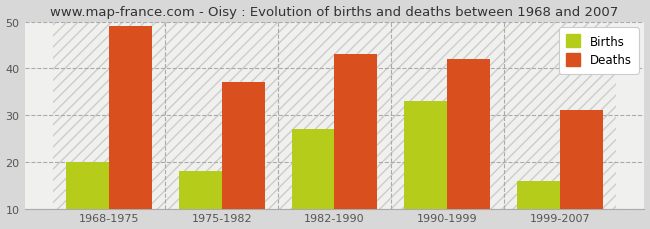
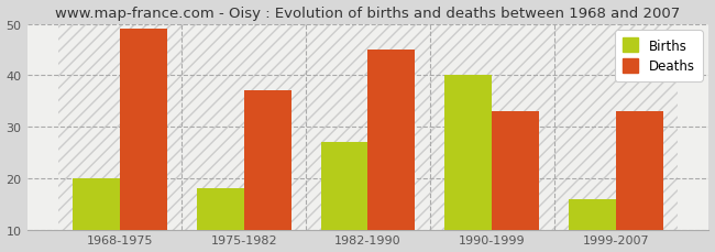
Deaths/1982-1990: 43 -> 45
Births/1990-1999: 33 -> 40
Deaths/1990-1999: 42 -> 33
Deaths/1999-2007: 31 -> 33
